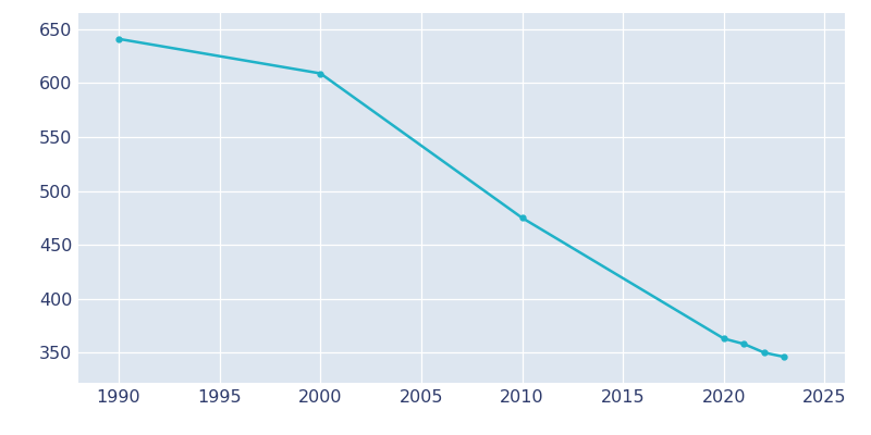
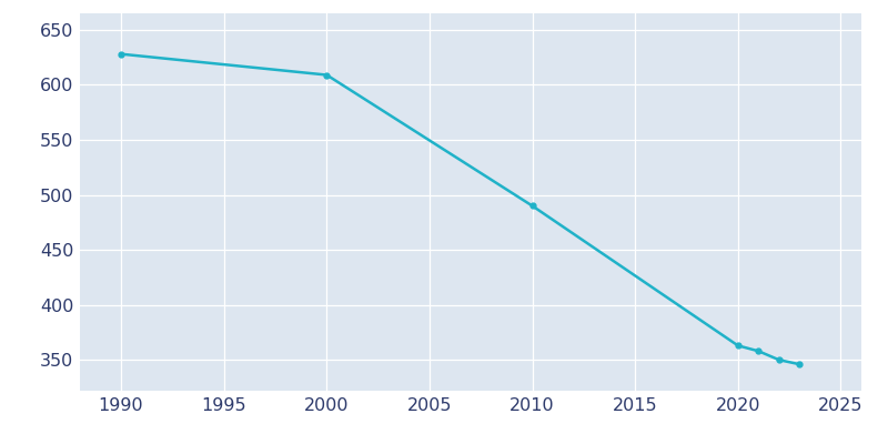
1990: 641 -> 628
2010: 475 -> 490
